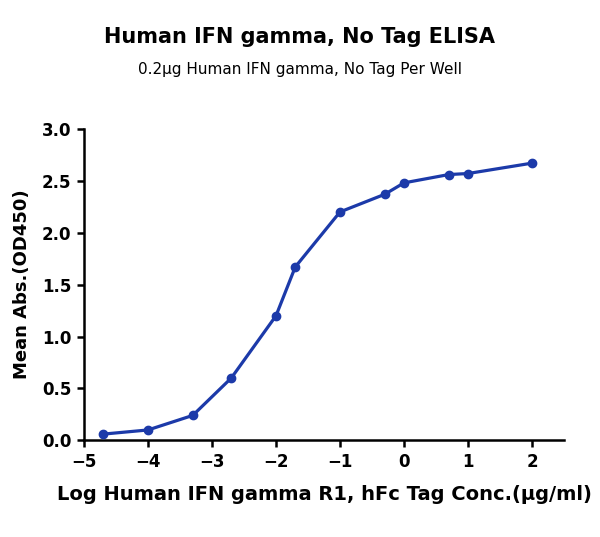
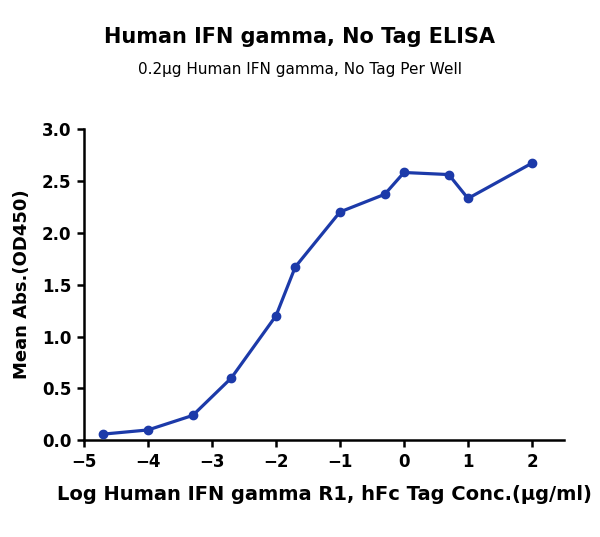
0: 2.48 -> 2.58
1: 2.57 -> 2.33
